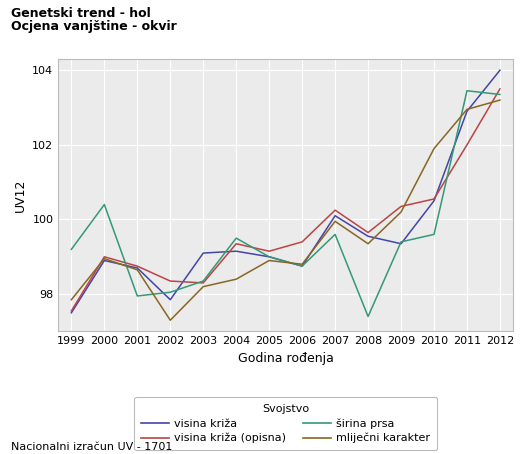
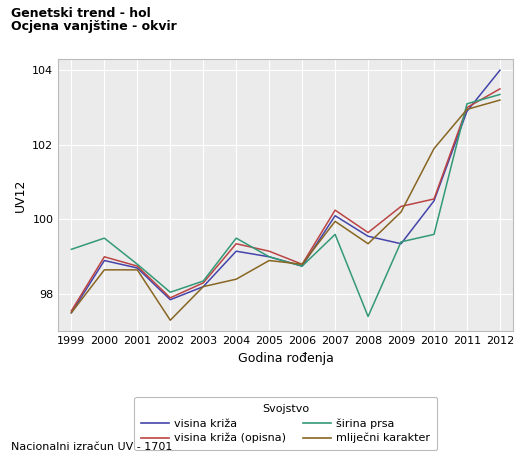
mliječni karakter/1999: 97.85 -> 97.50
širina prsa/2000: 100.40 -> 99.50
mliječni karakter/2000: 98.95 -> 98.65
širina prsa/2001: 97.95 -> 98.80
visina križa (opisna)/2002: 98.35 -> 97.90
visina križa/2003: 99.10 -> 98.20
visina križa (opisna)/2006: 99.40 -> 98.80
visina križa (opisna)/2011: 102.00 -> 103.00
širina prsa/2011: 103.45 -> 103.10
